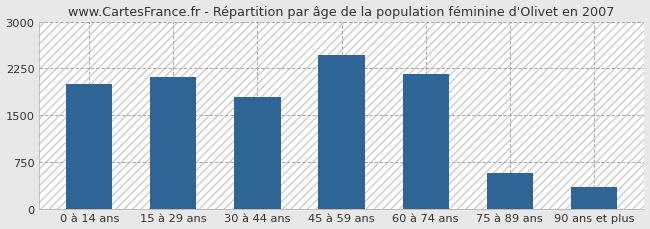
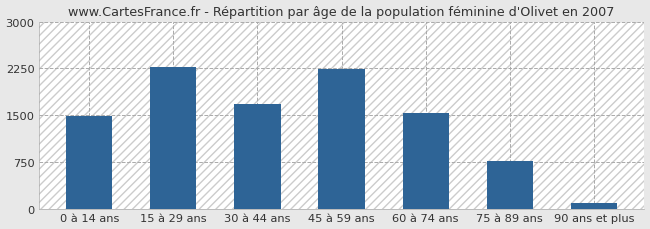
0 à 14 ans: 2000 -> 1490
15 à 29 ans: 2120 -> 2270
30 à 44 ans: 1800 -> 1680
45 à 59 ans: 2460 -> 2240
60 à 74 ans: 2160 -> 1540
75 à 89 ans: 580 -> 780
90 ans et plus: 360 -> 100
